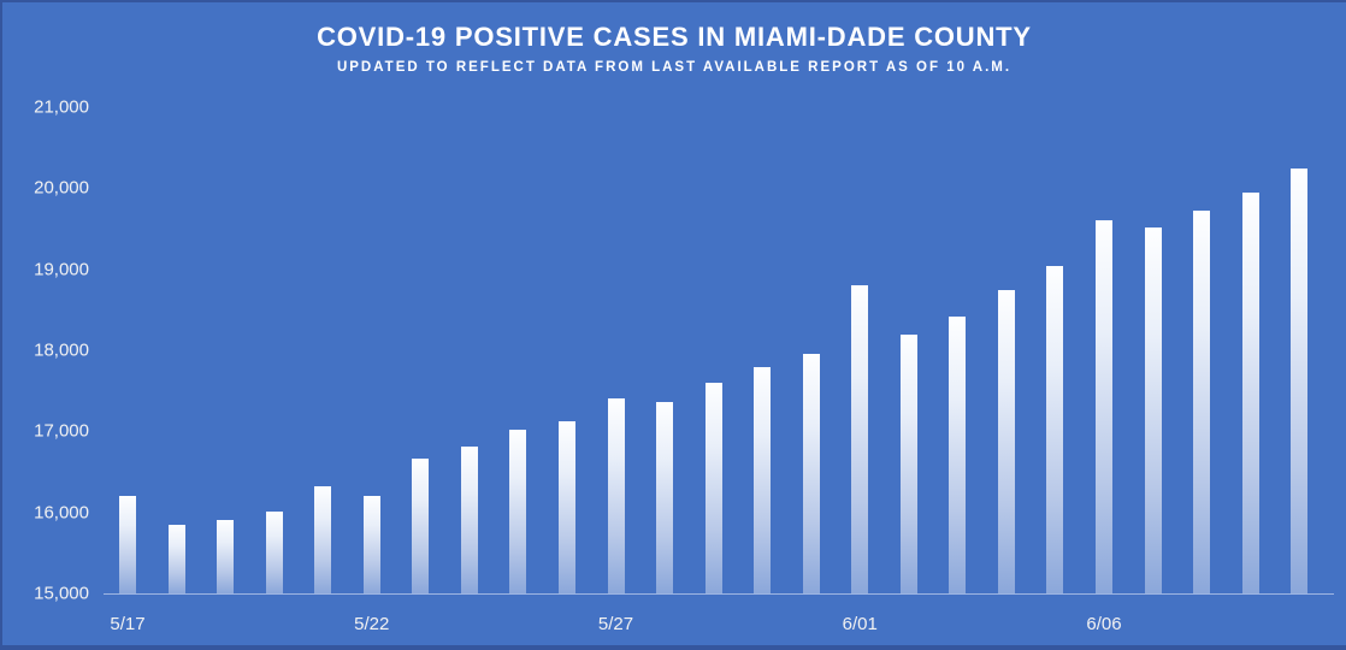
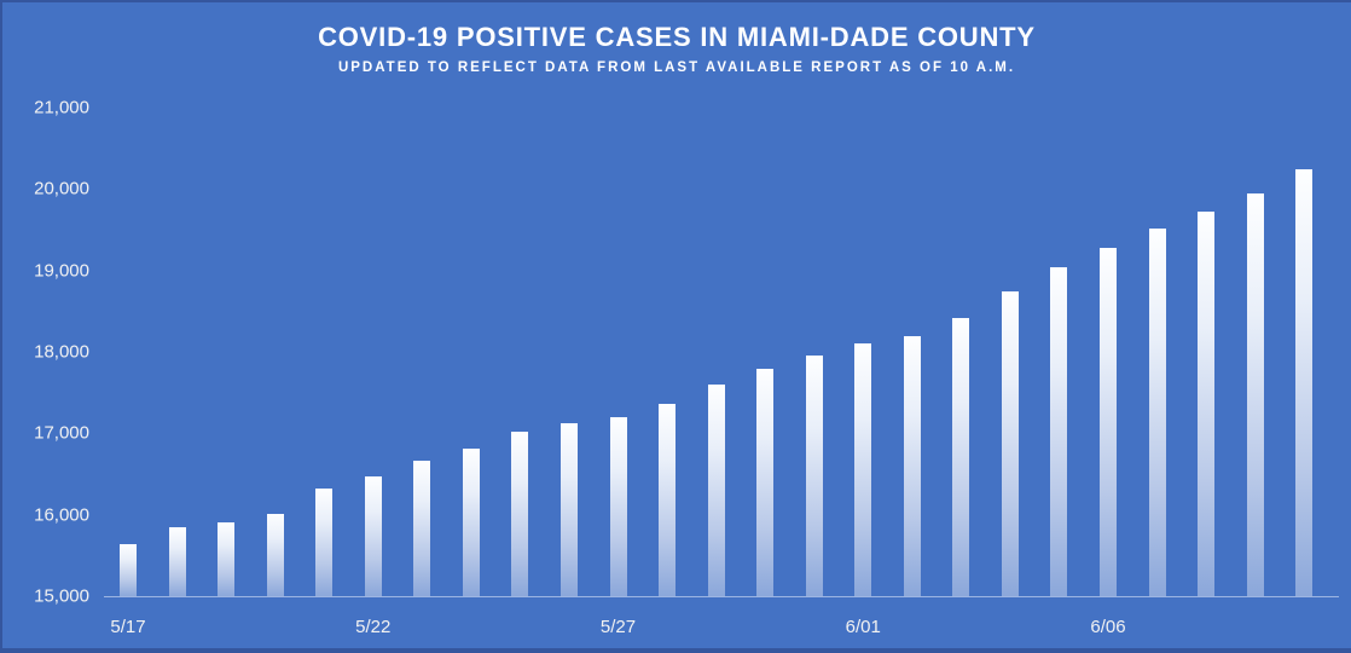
5/17: 16200 -> 15600
5/22: 16200 -> 16500
5/27: 17400 -> 17200
6/01: 18800 -> 18100
6/06: 19600 -> 19300
